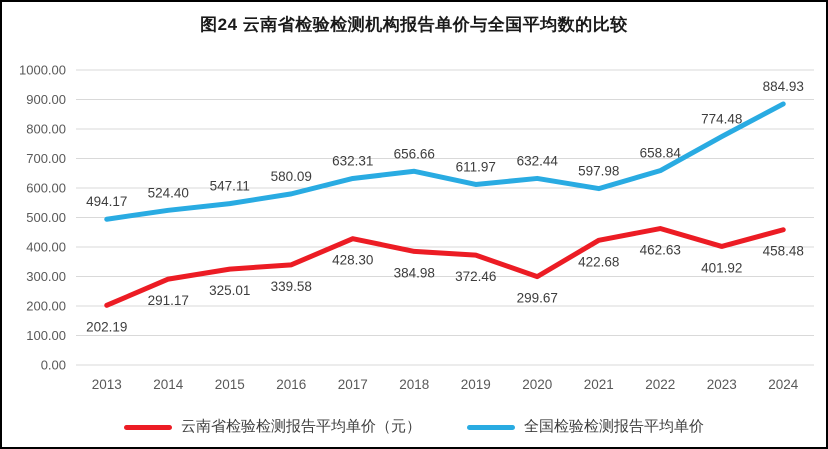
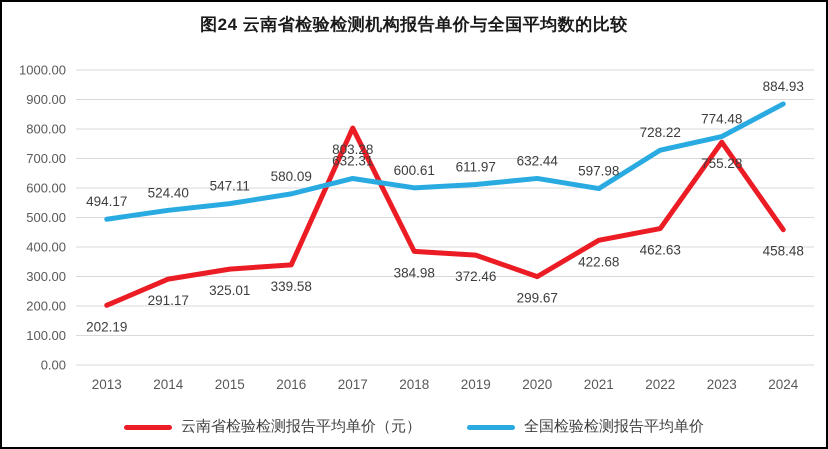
云南省检验检测报告平均单价（元）/2017: 428.30 -> 803.28
全国检验检测报告平均单价/2018: 656.66 -> 600.61
全国检验检测报告平均单价/2022: 658.84 -> 728.22
云南省检验检测报告平均单价（元）/2023: 401.92 -> 755.28
